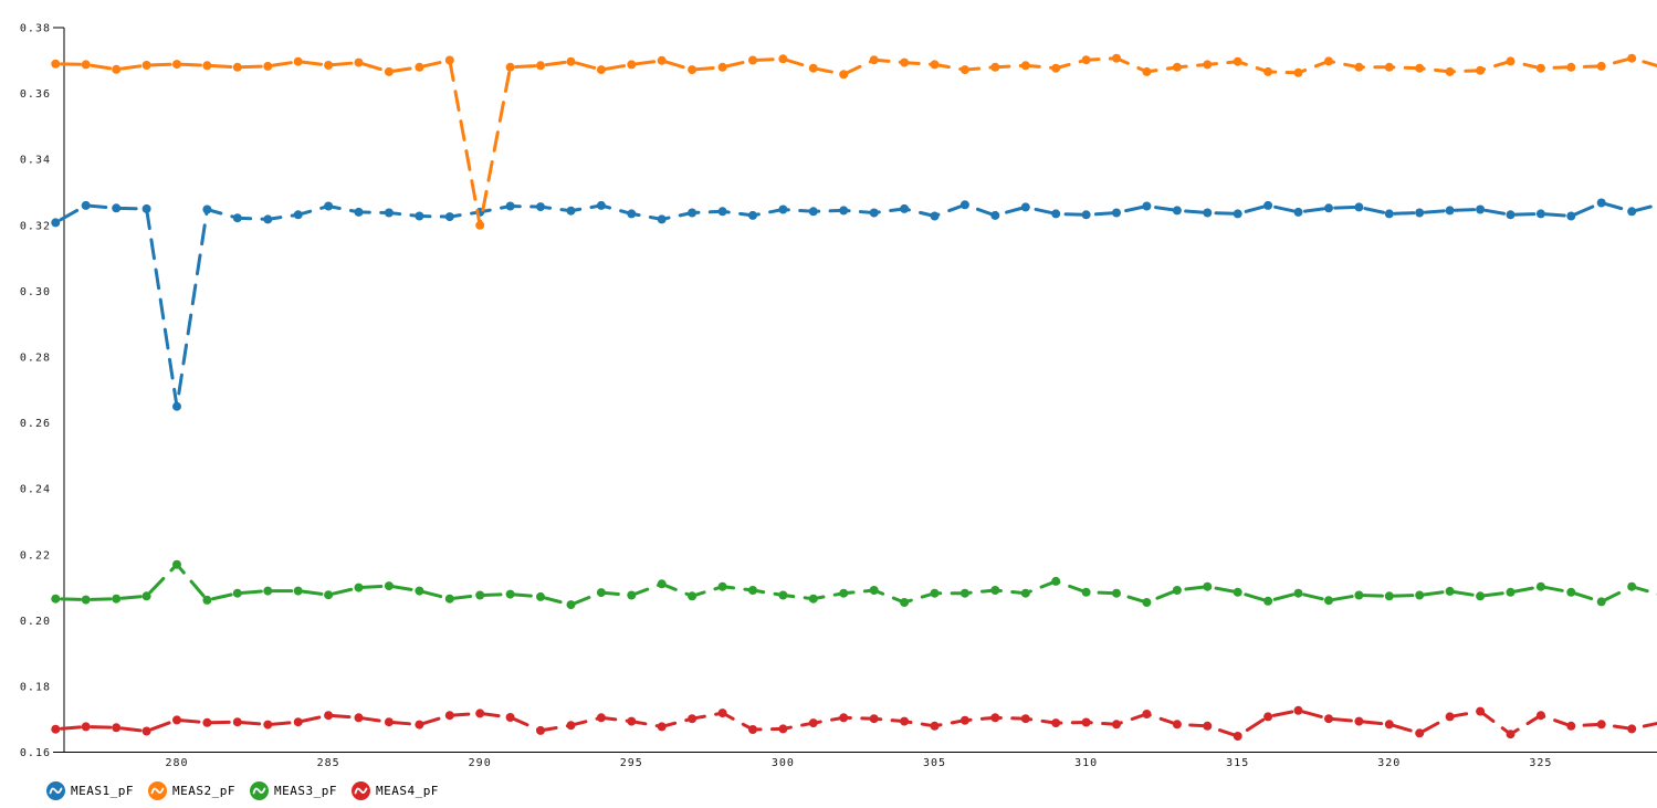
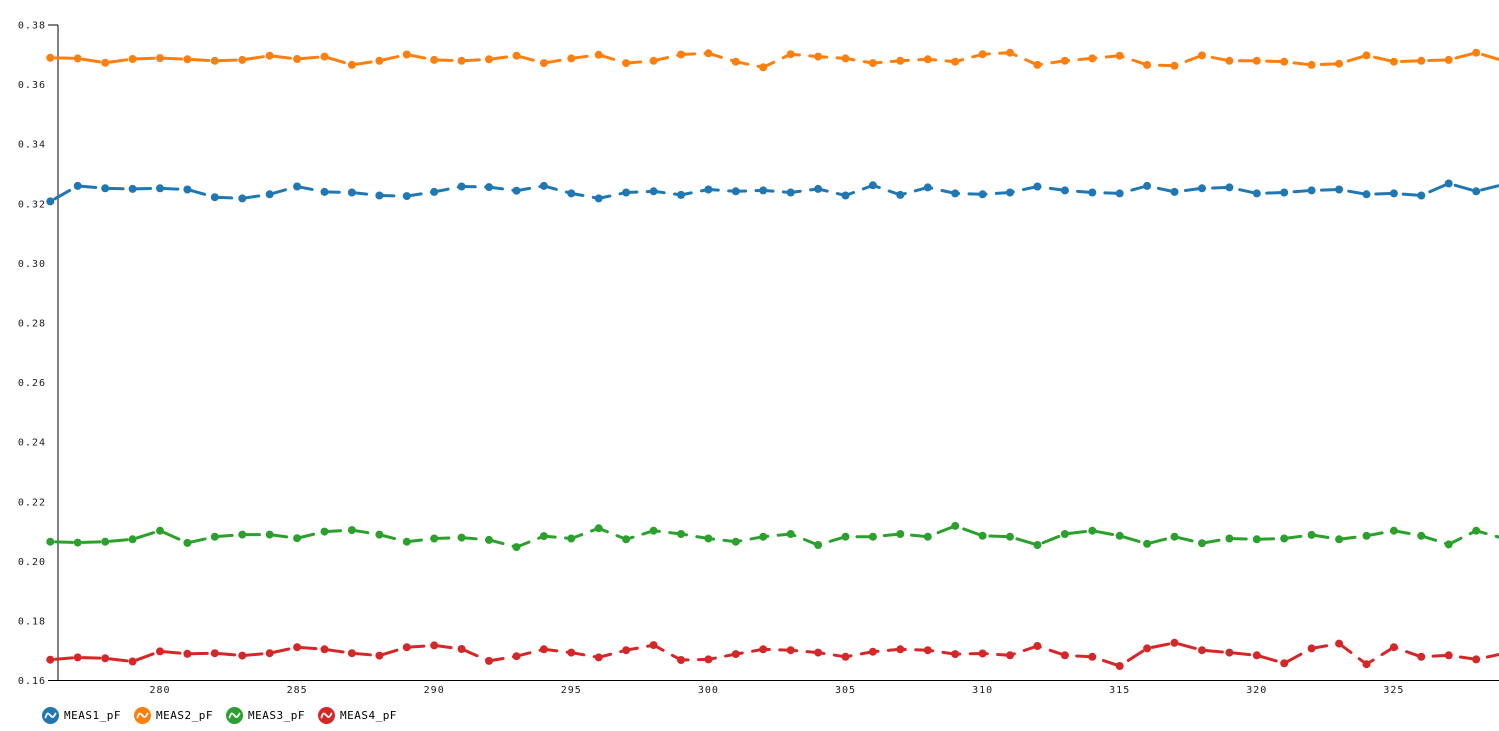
MEAS1_pF/280: 0.265 -> 0.325
MEAS3_pF/280: 0.217 -> 0.210
MEAS2_pF/290: 0.320 -> 0.368
